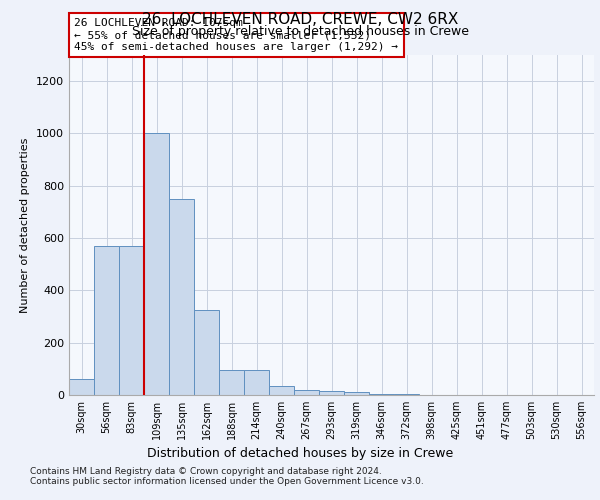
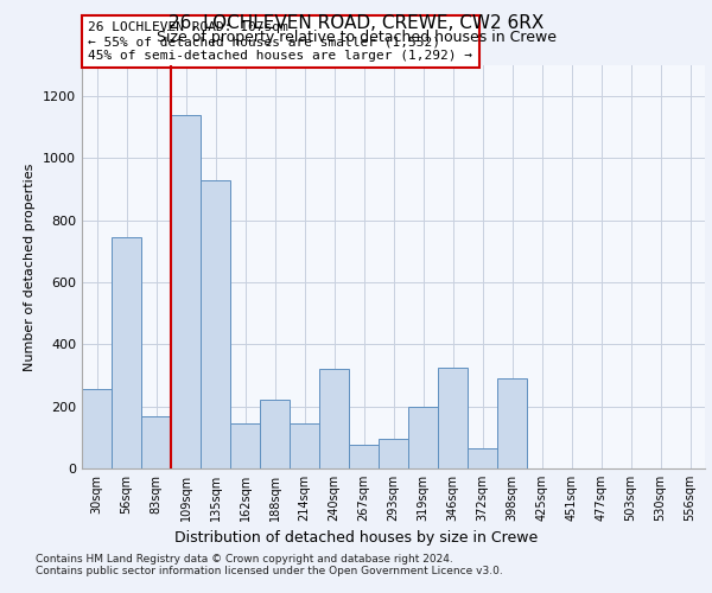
30sqm: 60 -> 255
56sqm: 570 -> 745
83sqm: 570 -> 170
109sqm: 1000 -> 1140
135sqm: 750 -> 930
162sqm: 325 -> 145
188sqm: 95 -> 220
214sqm: 95 -> 145
240sqm: 35 -> 320
267sqm: 20 -> 75
293sqm: 15 -> 95
319sqm: 10 -> 200
346sqm: 5 -> 325
372sqm: 2 -> 65
398sqm: 1 -> 290
